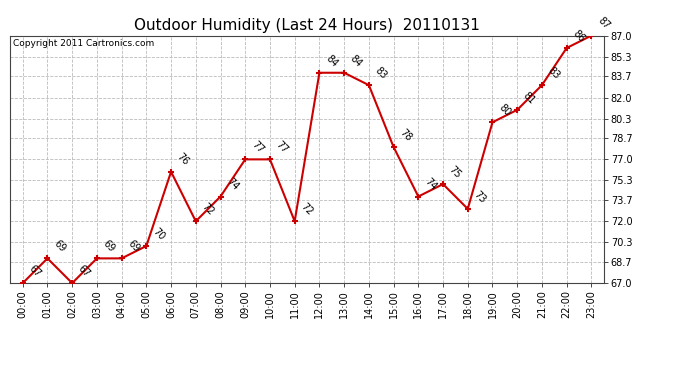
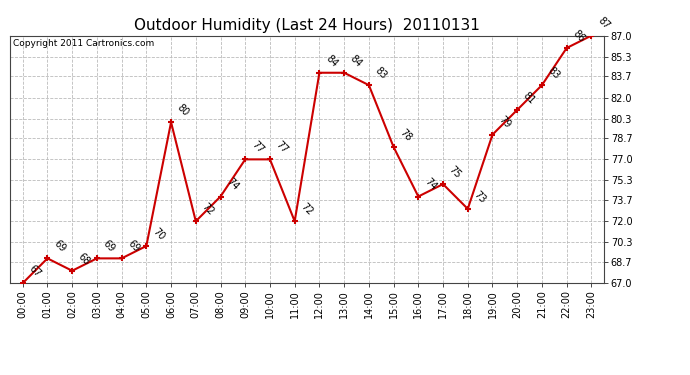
02:00: 67 -> 68
06:00: 76 -> 80
19:00: 80 -> 79
